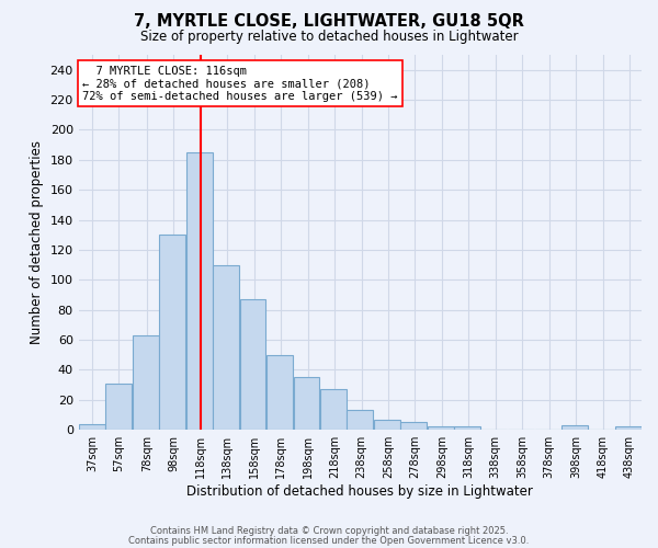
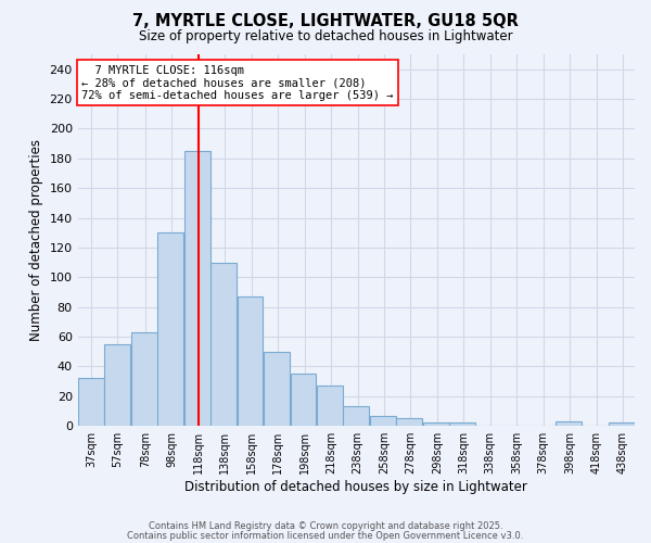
37sqm: 4 -> 32
57sqm: 31 -> 55
